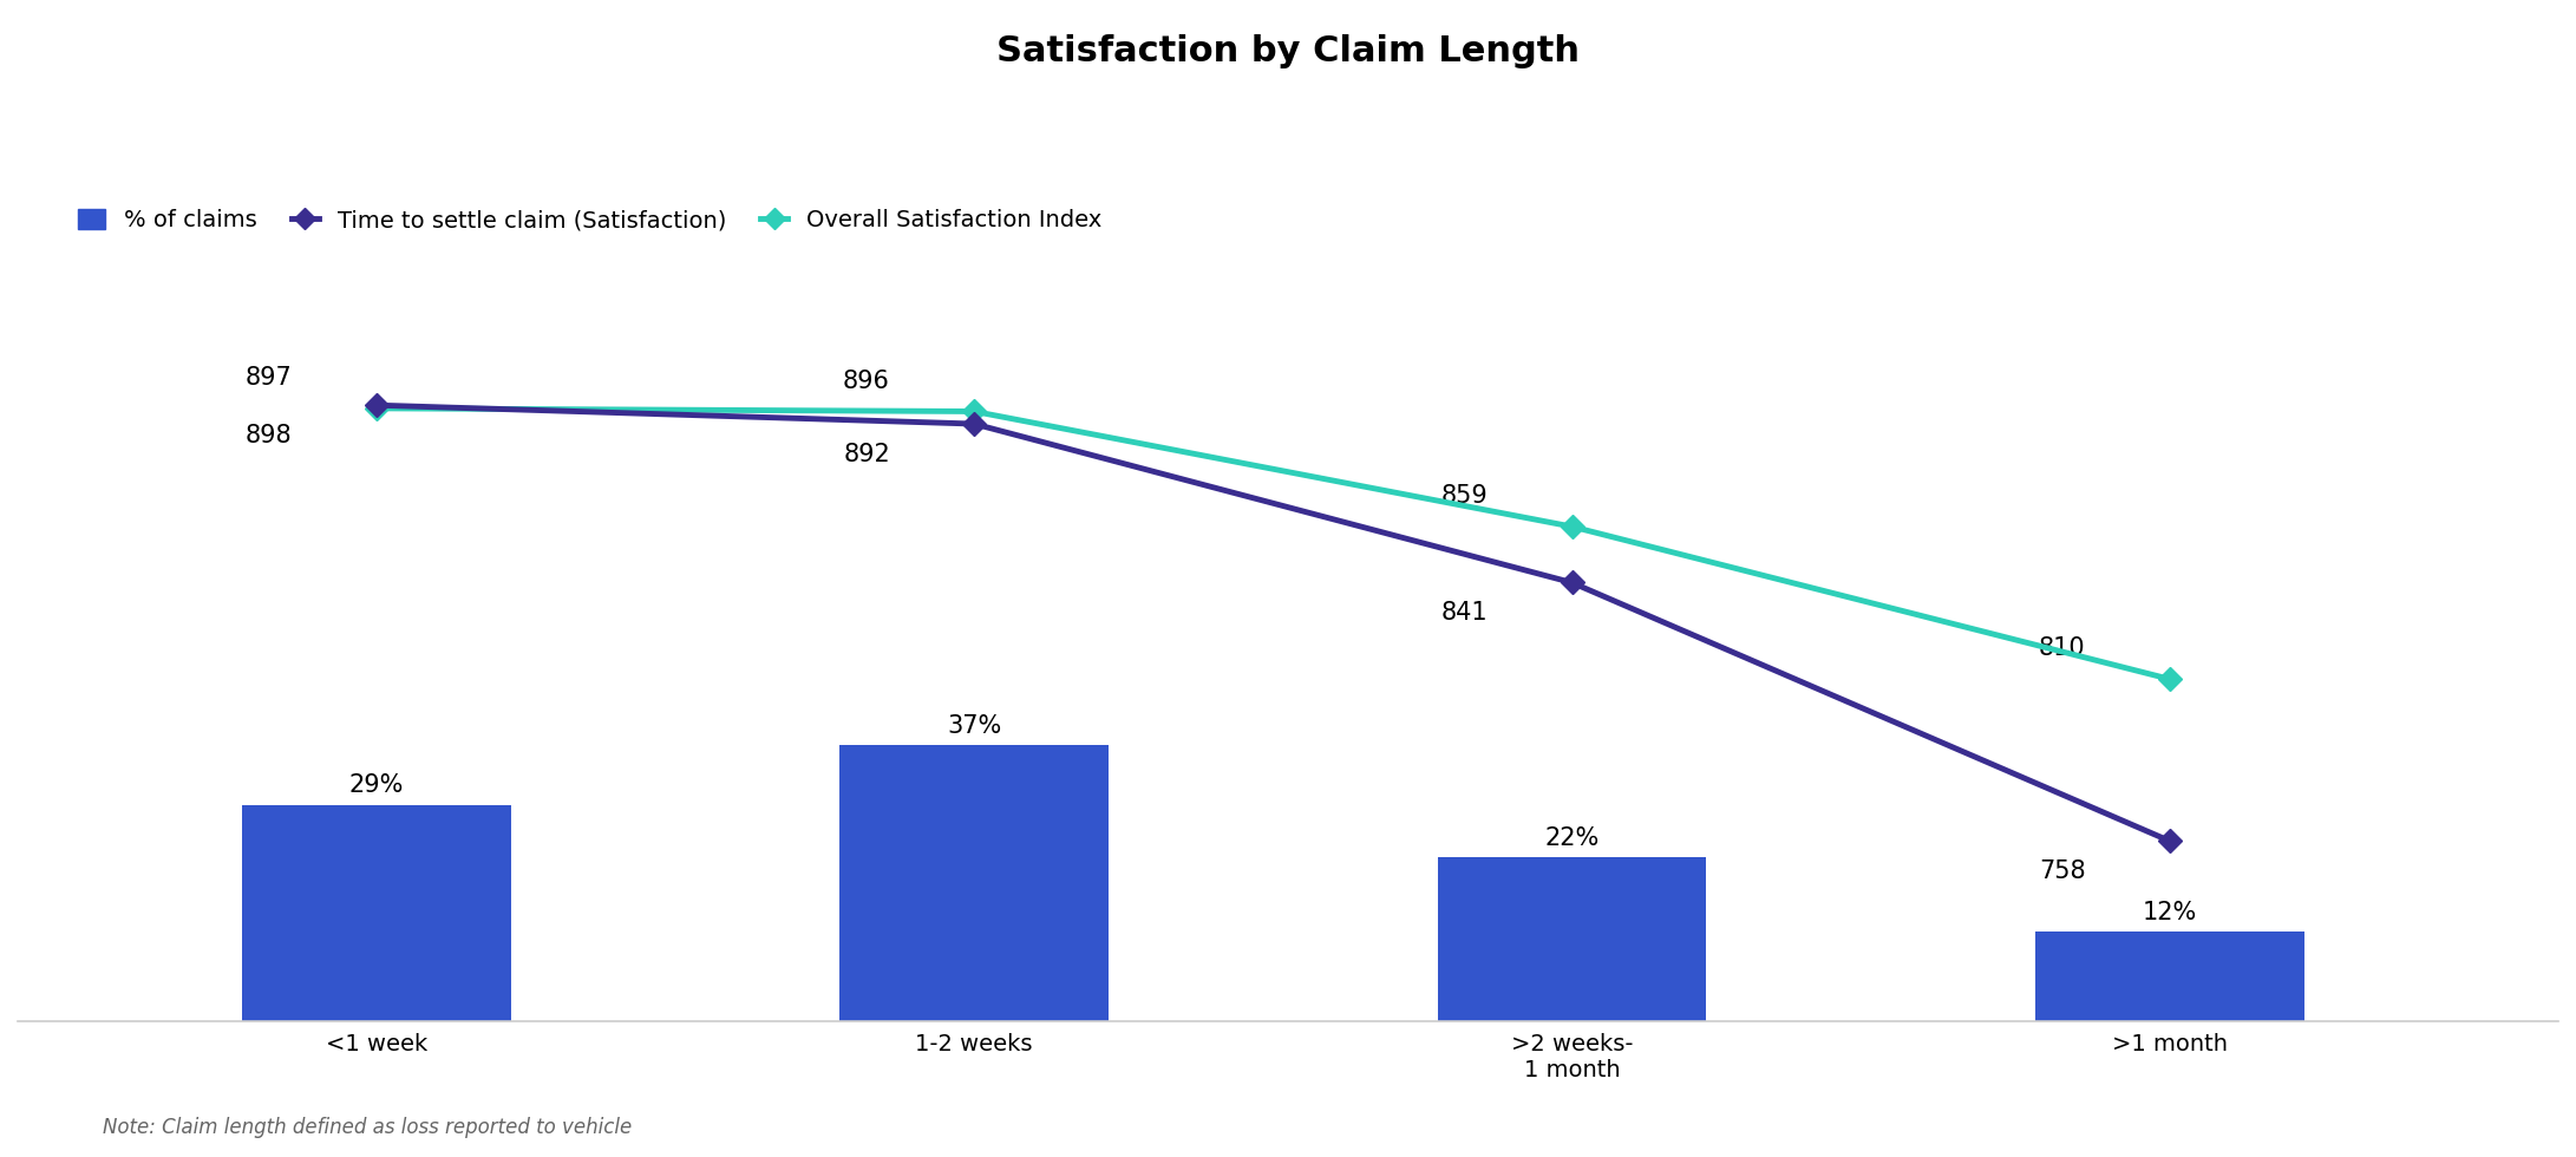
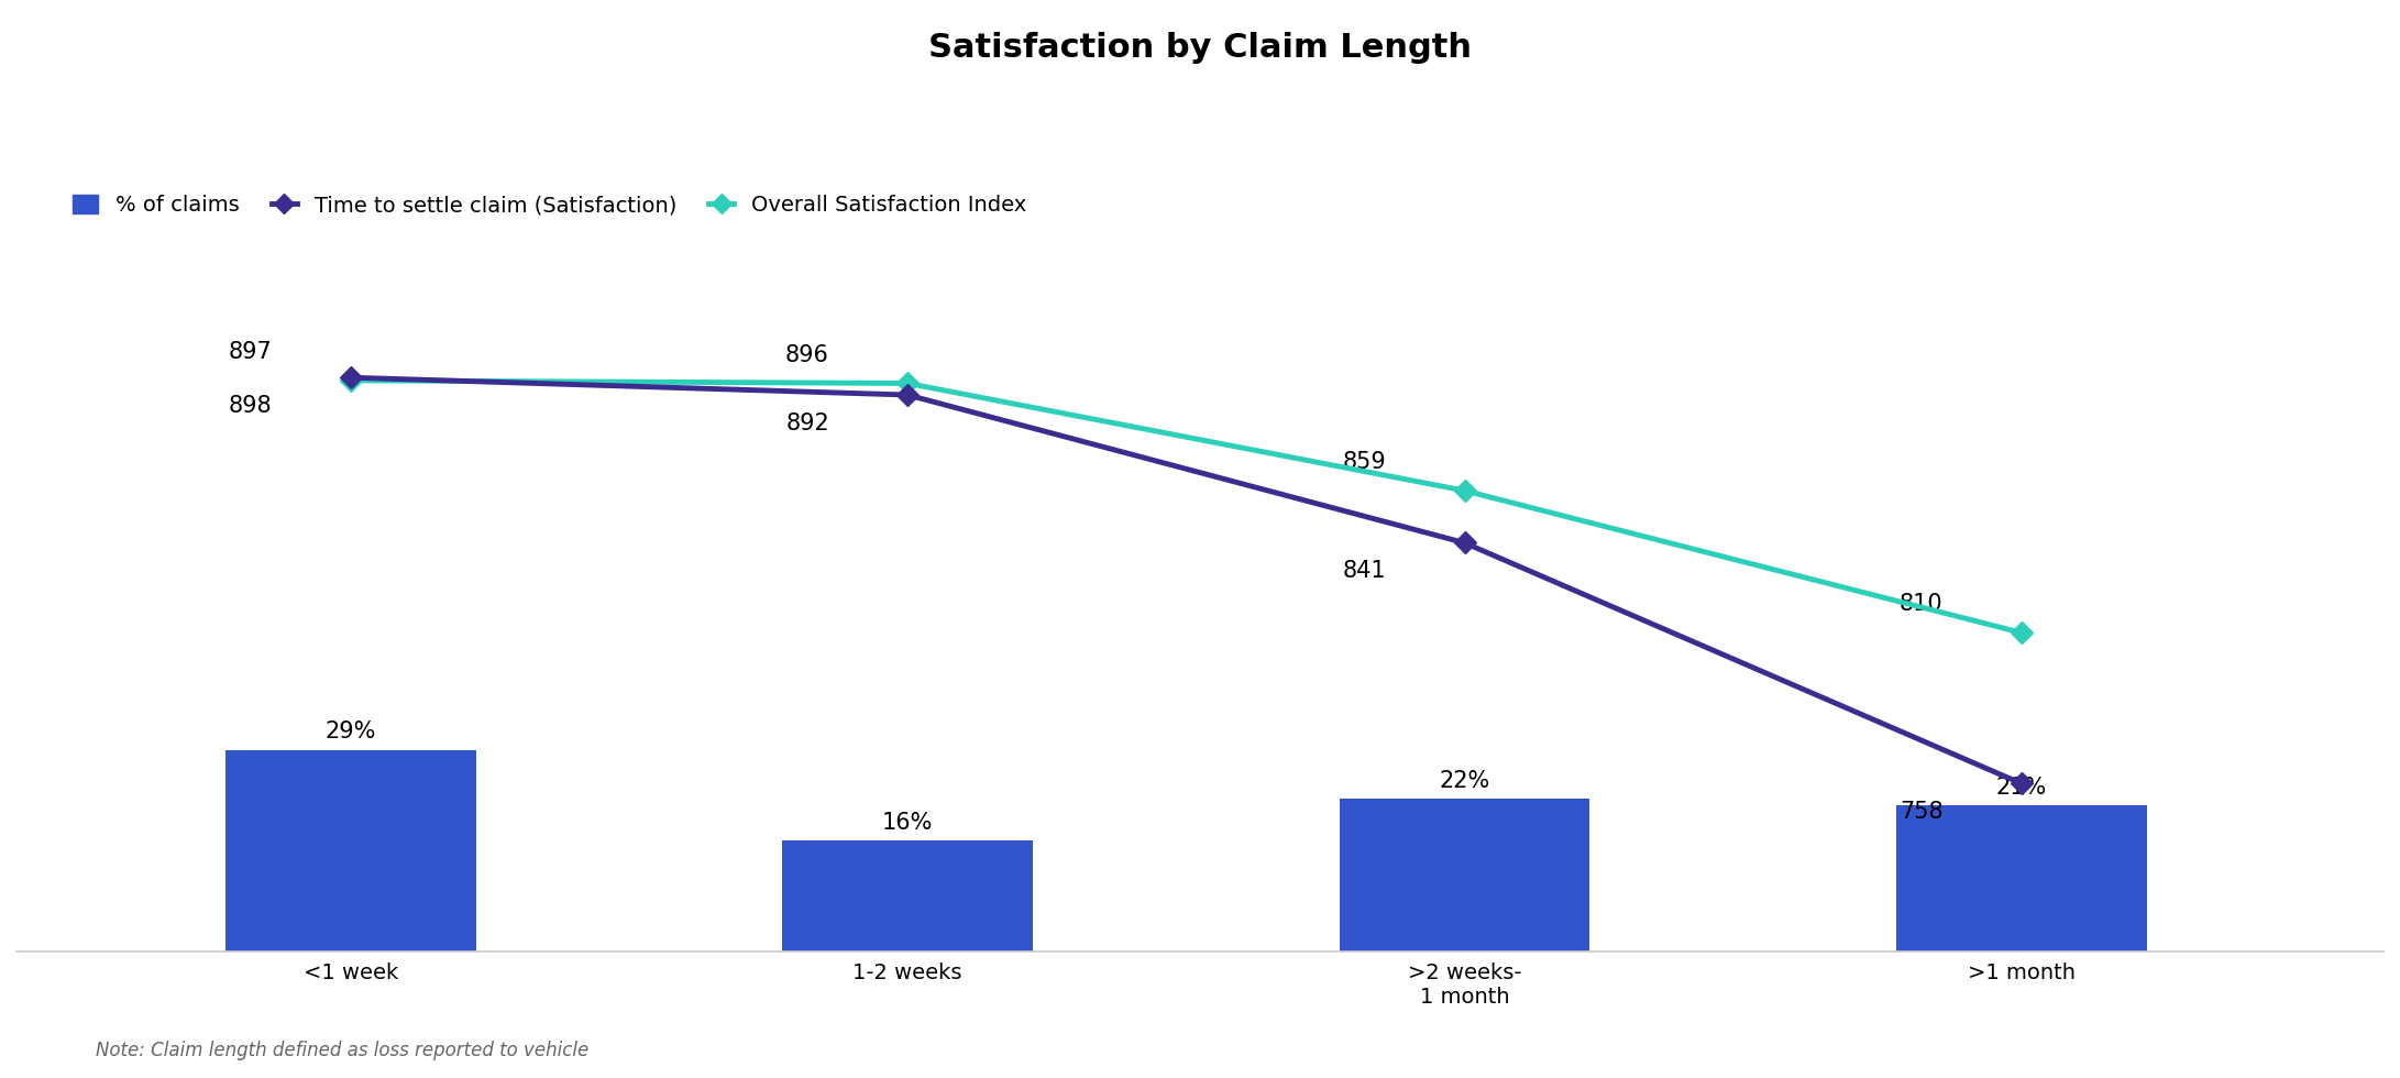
% of claims/1-2 weeks: 37% -> 16%
% of claims/>1 month: 12% -> 21%
